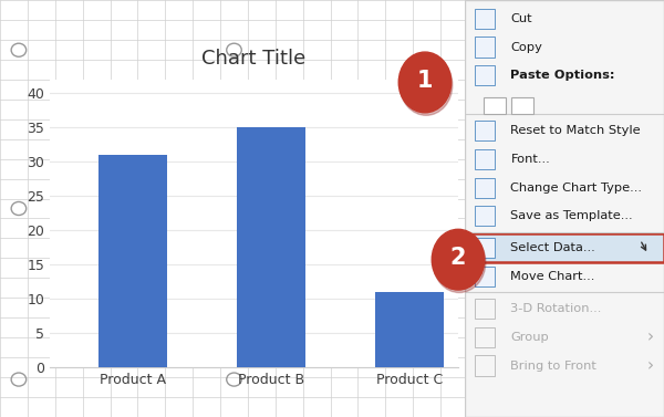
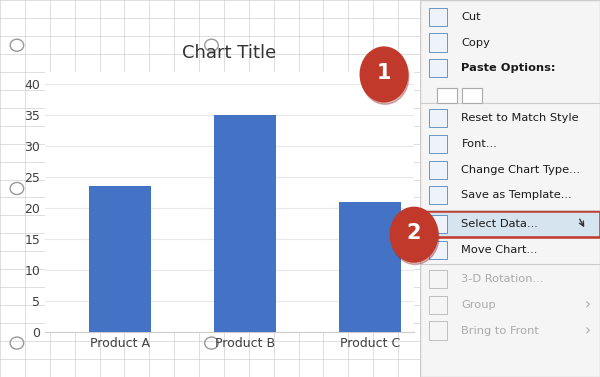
Product A: 31.0 -> 23.5
Product C: 11.0 -> 21.0
